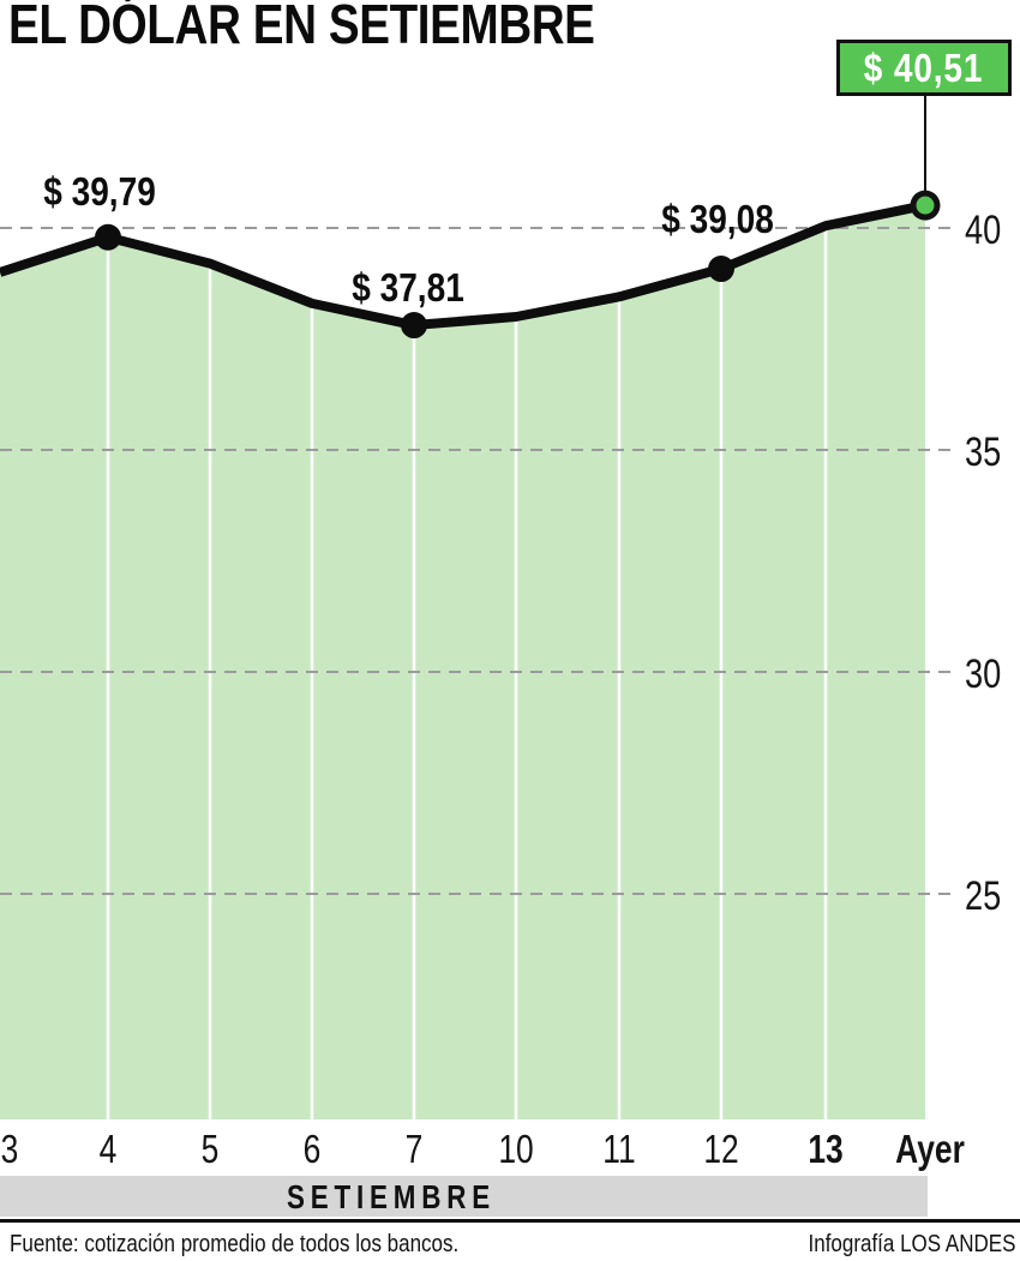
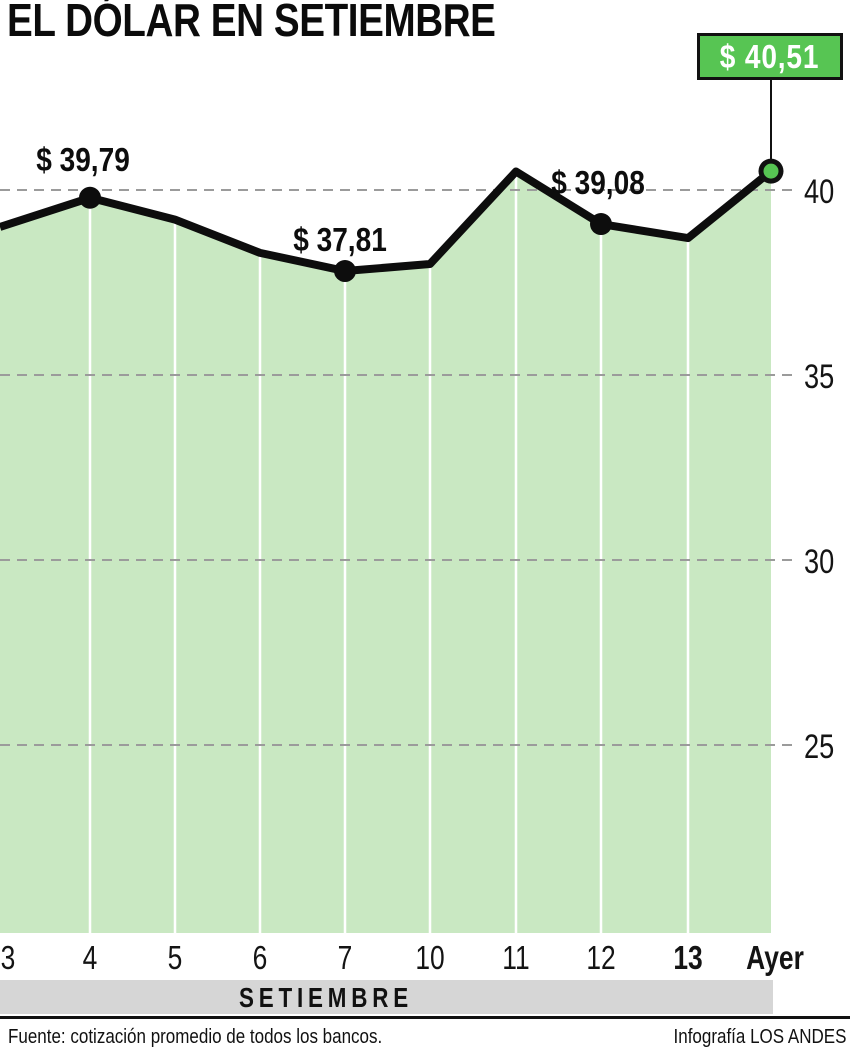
11: 38.5 -> 40.5
13: 40.0 -> 38.7
